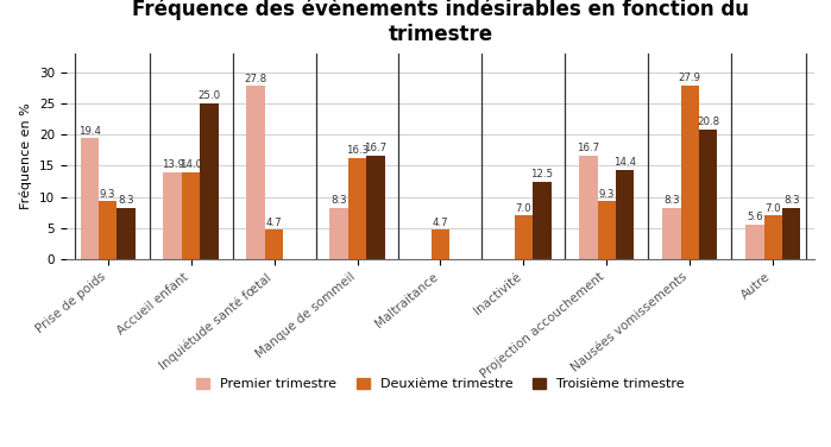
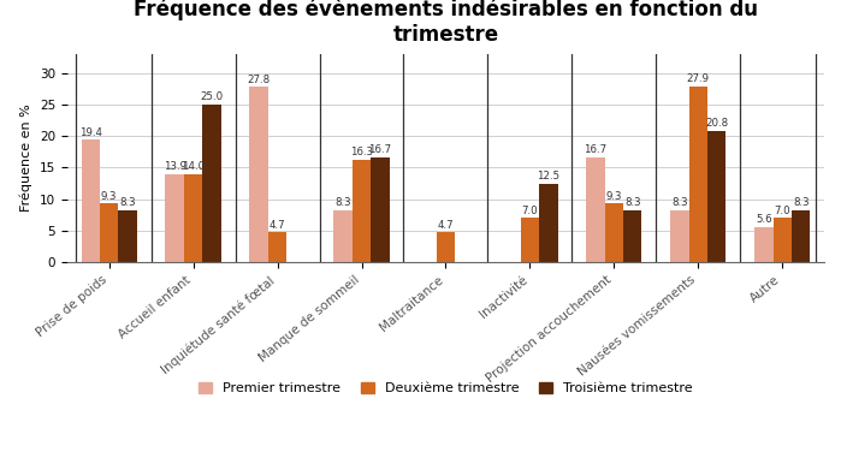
Troisième trimestre/Projection accouchement: 14.4 -> 8.3
